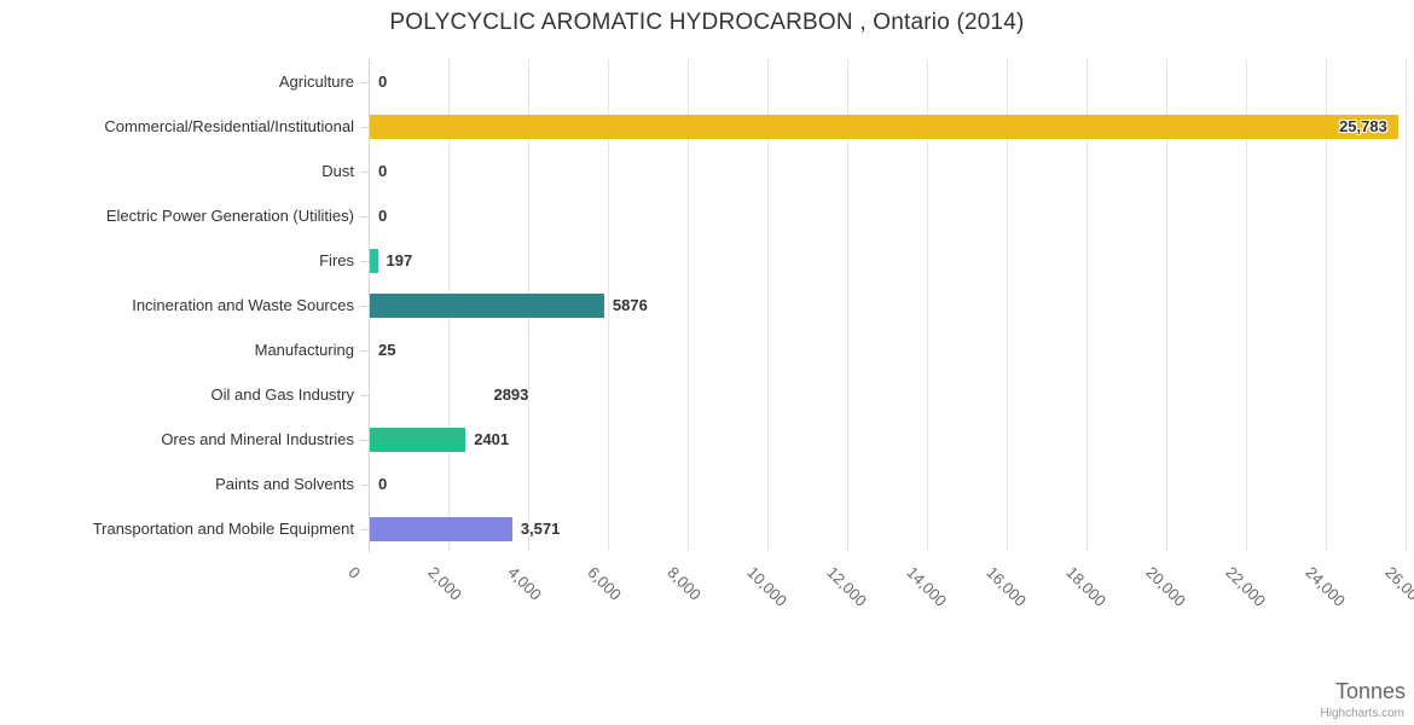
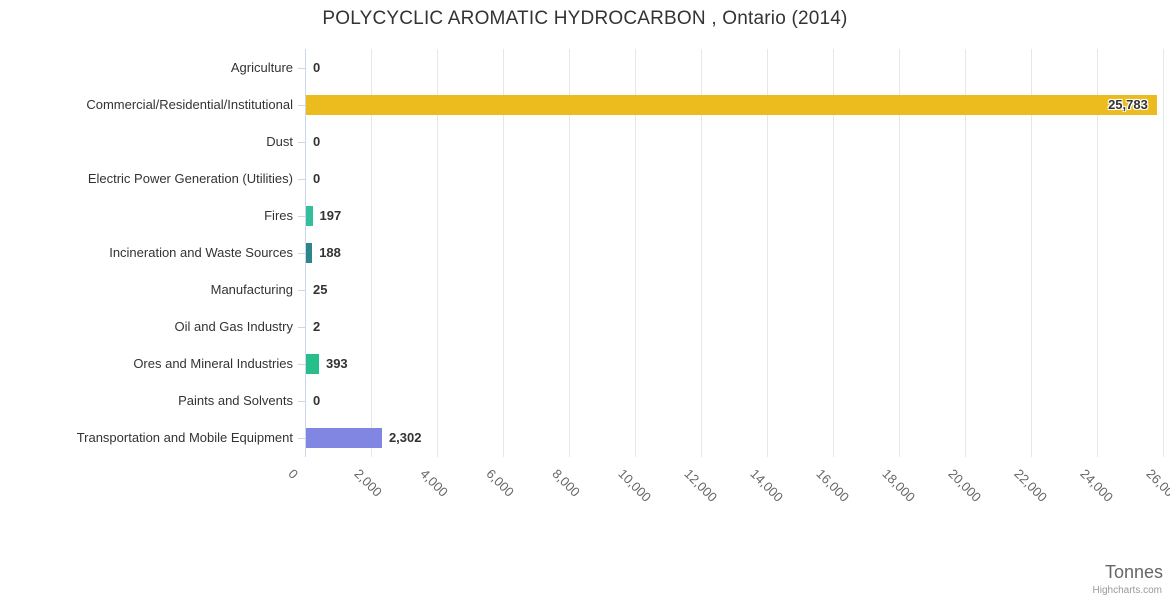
Incineration and Waste Sources: 5876 -> 188
Oil and Gas Industry: 2893 -> 2
Ores and Mineral Industries: 2401 -> 393
Transportation and Mobile Equipment: 3,571 -> 2,302
